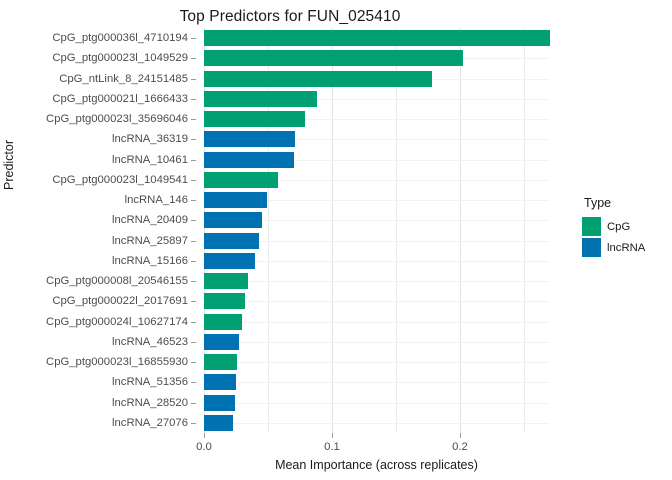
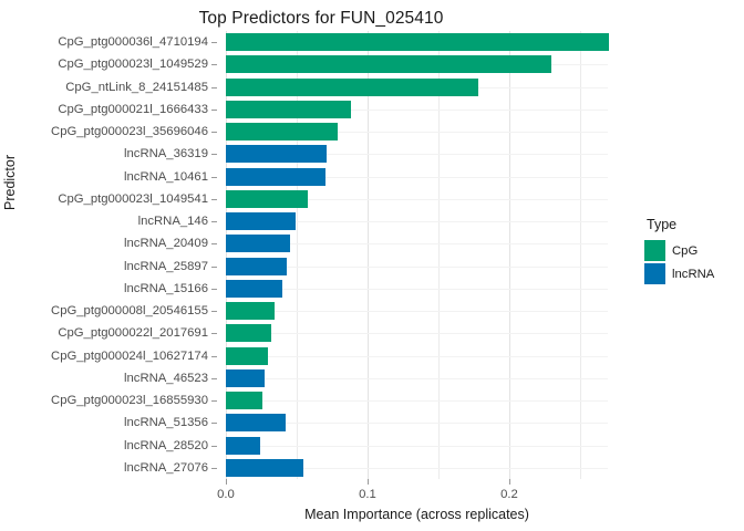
CpG_ptg000023l_1049529: 0.202 -> 0.230
lncRNA_51356: 0.025 -> 0.042
lncRNA_27076: 0.023 -> 0.055
